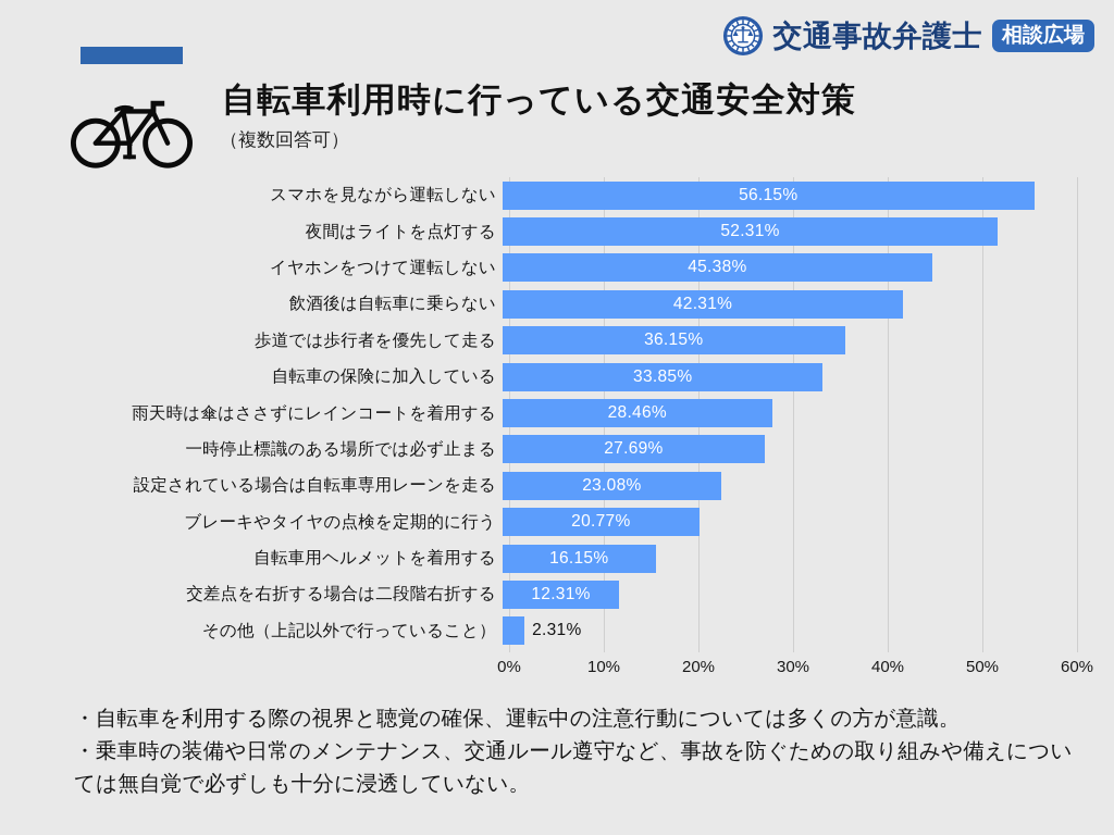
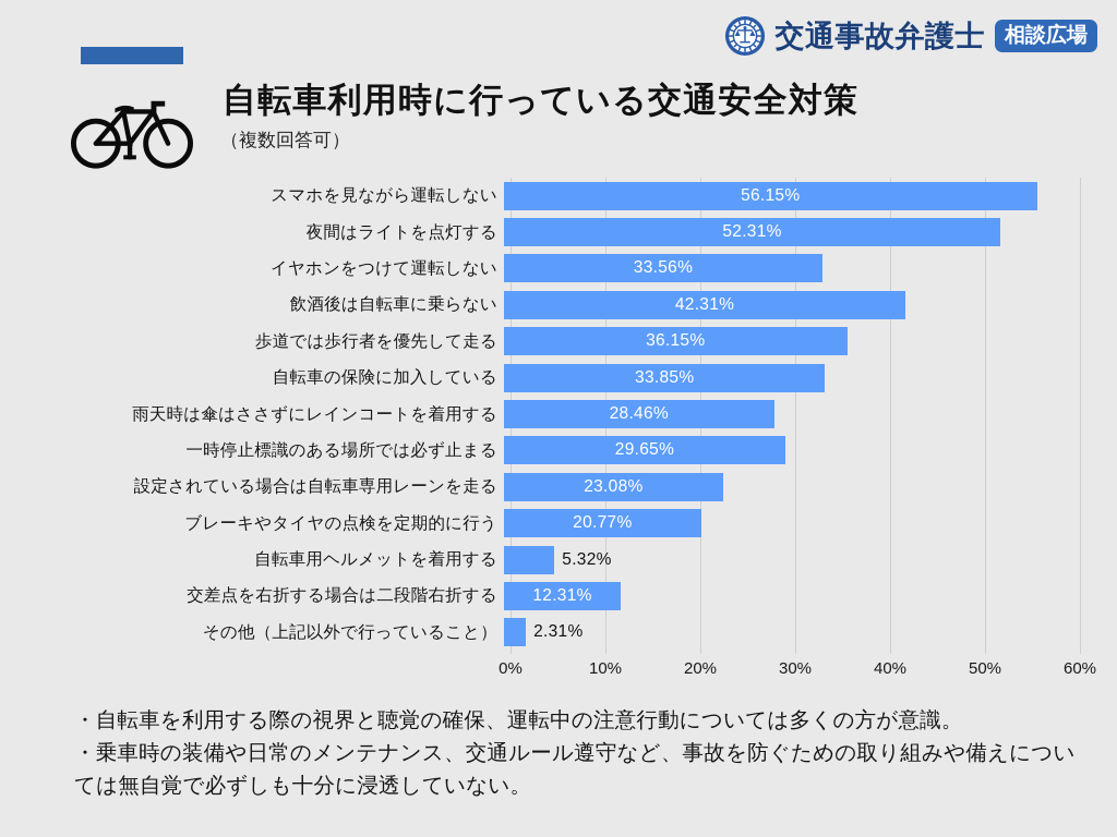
イヤホンをつけて運転しない: 45.38% -> 33.56%
一時停止標識のある場所では必ず止まる: 27.69% -> 29.65%
自転車用ヘルメットを着用する: 16.15% -> 5.32%
